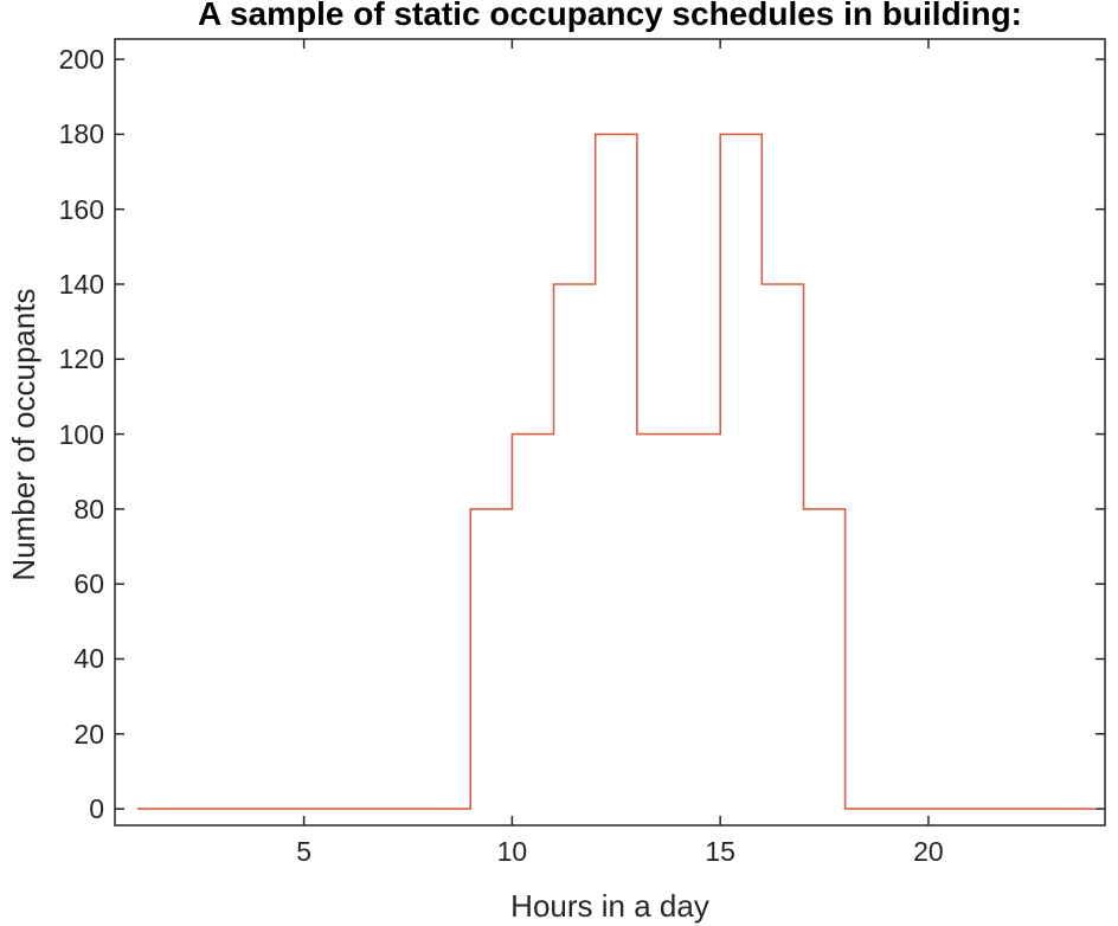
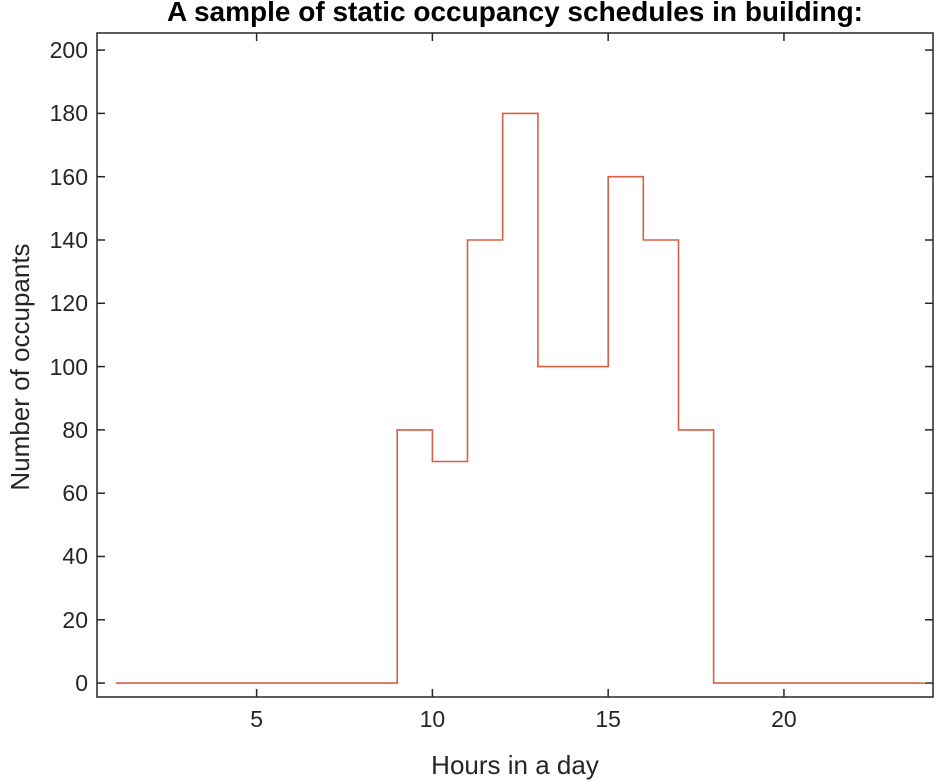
10: 100 -> 70
15: 180 -> 160
